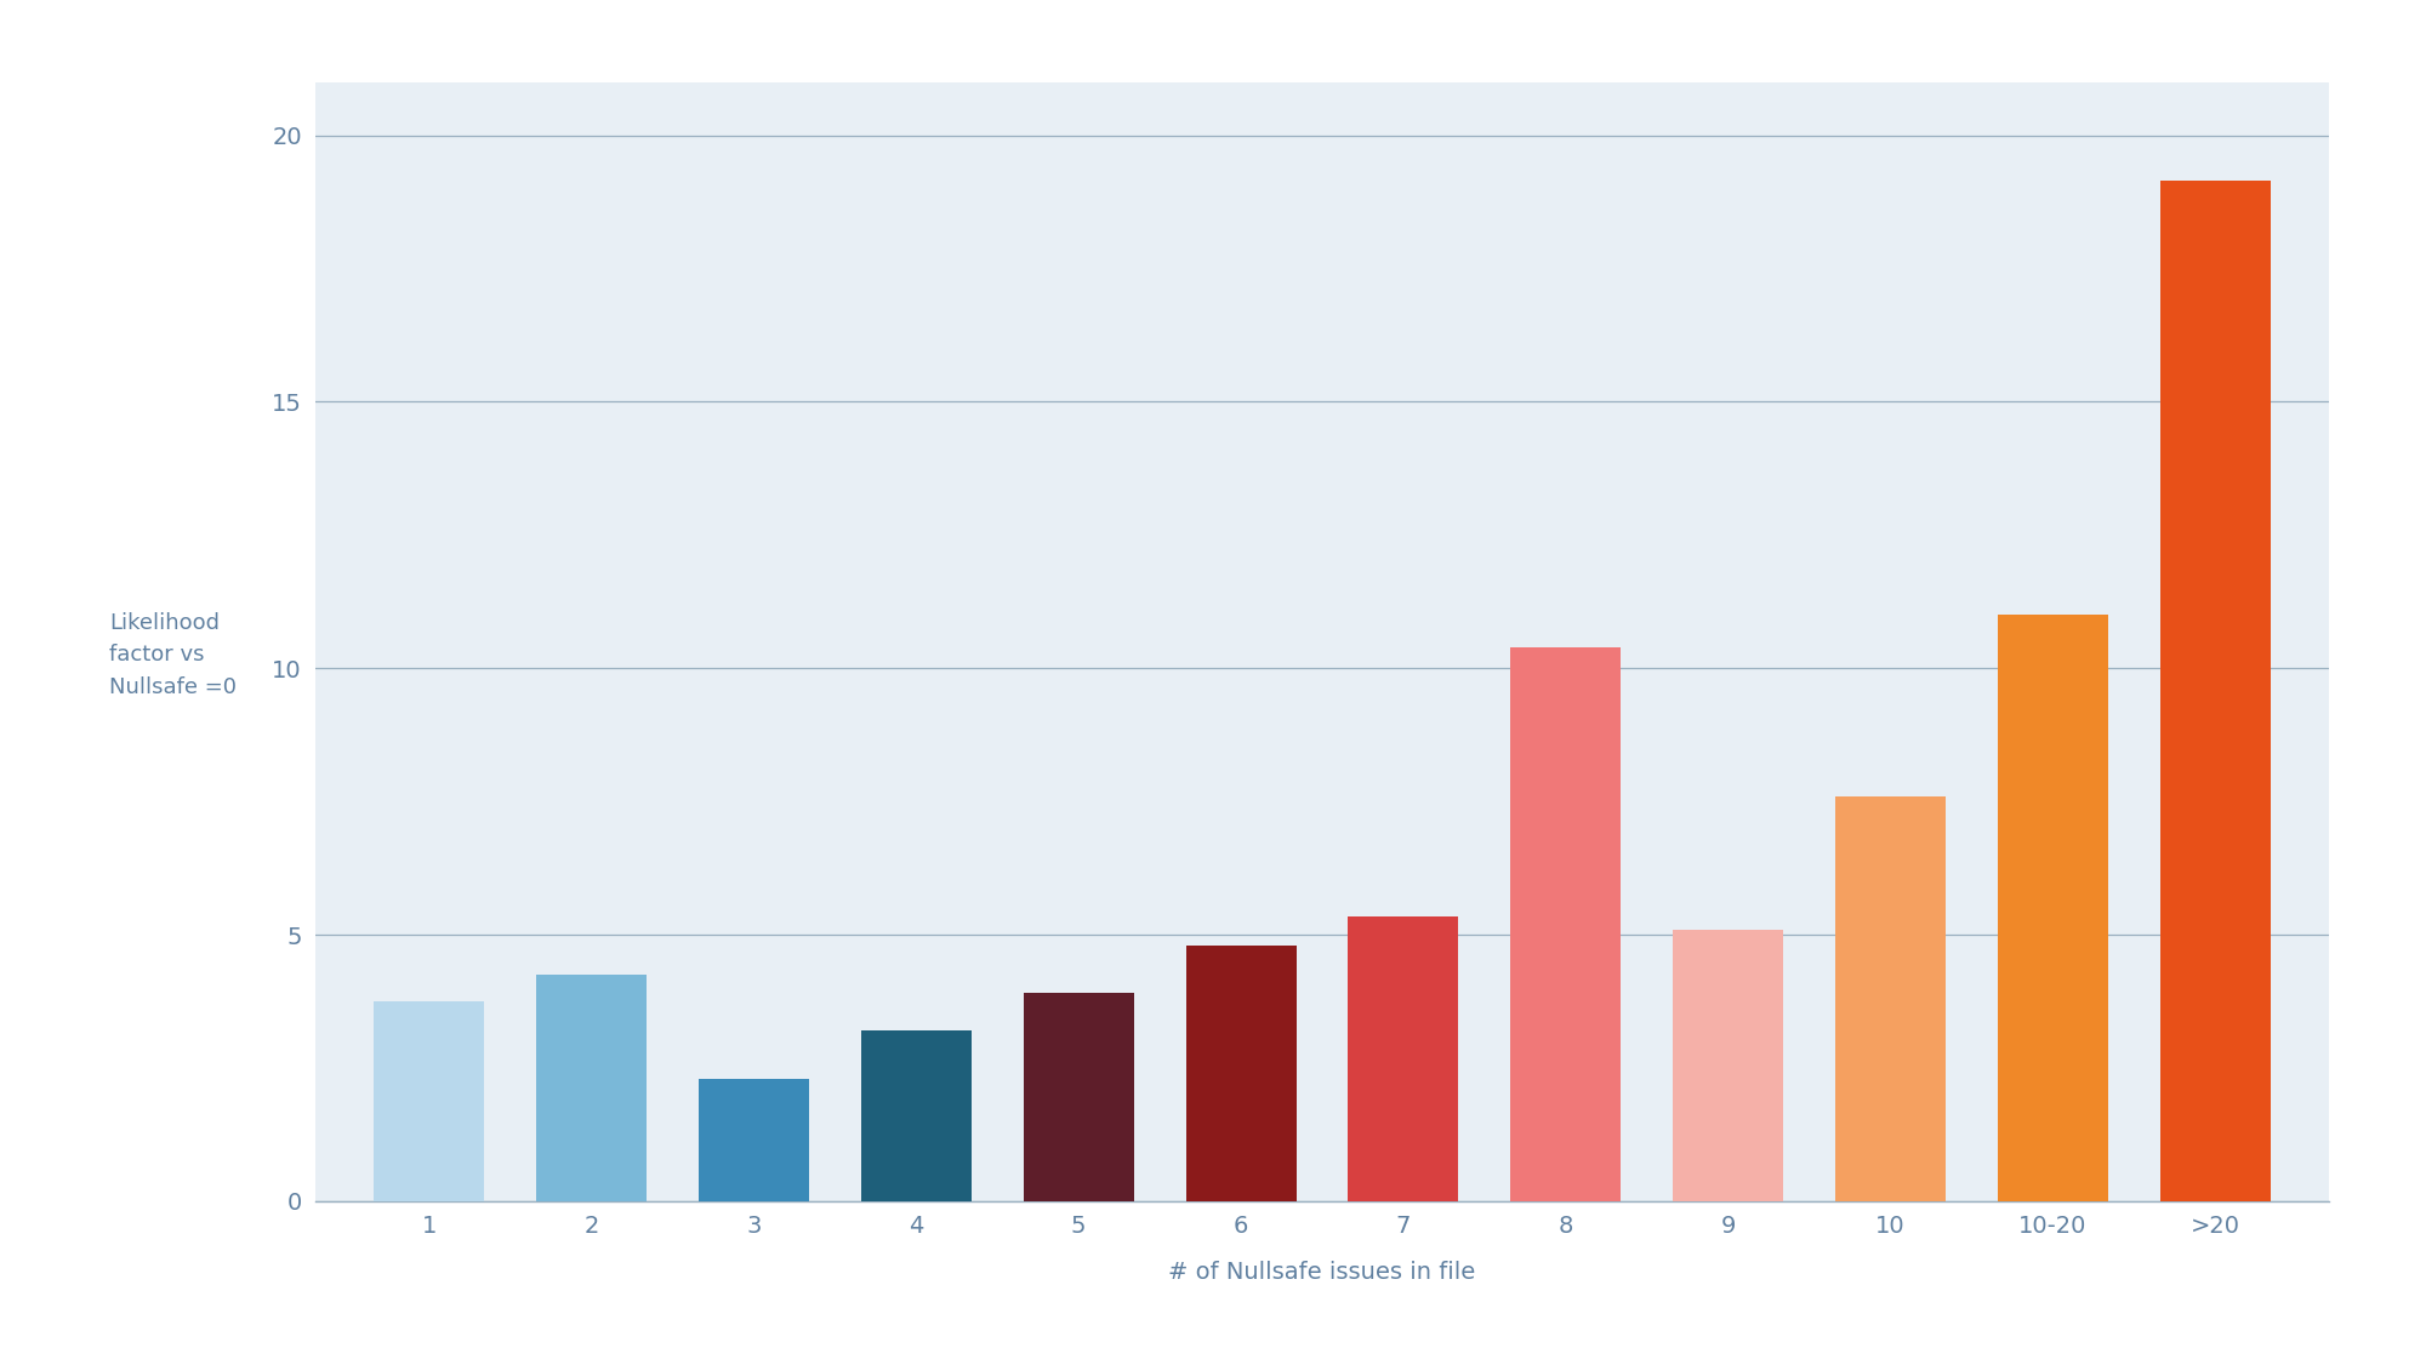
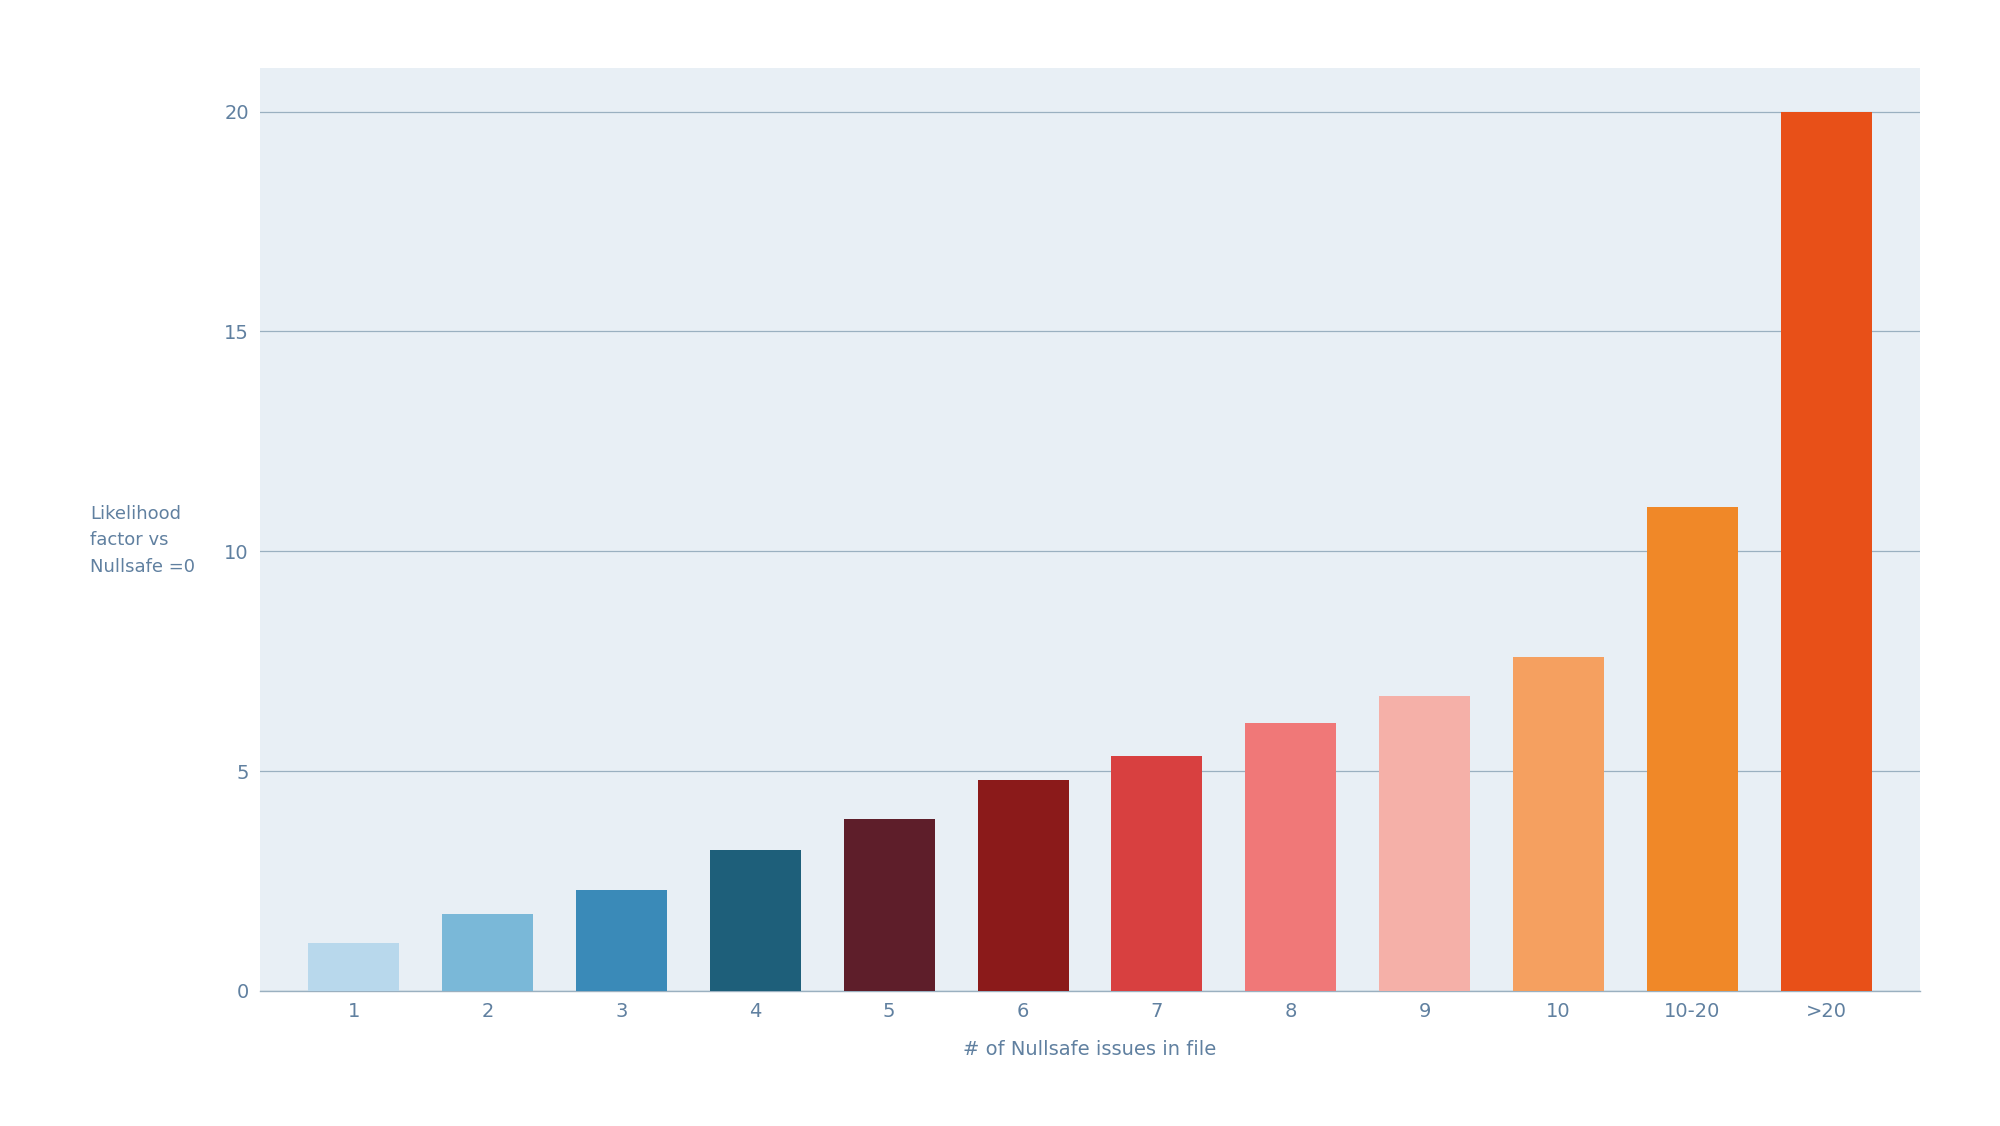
1: 3.75 -> 1.10
2: 4.25 -> 1.75
8: 10.40 -> 6.10
9: 5.10 -> 6.70
>20: 19.15 -> 20.00
